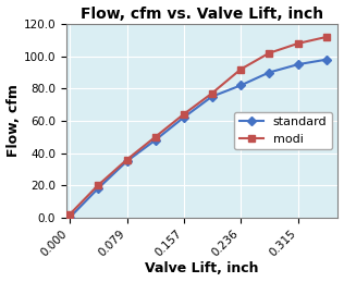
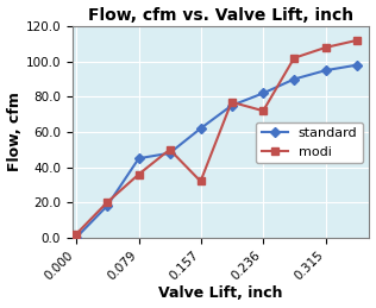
standard/0.079: 35 -> 45
modi/0.157: 64 -> 32
modi/0.236: 92 -> 72
